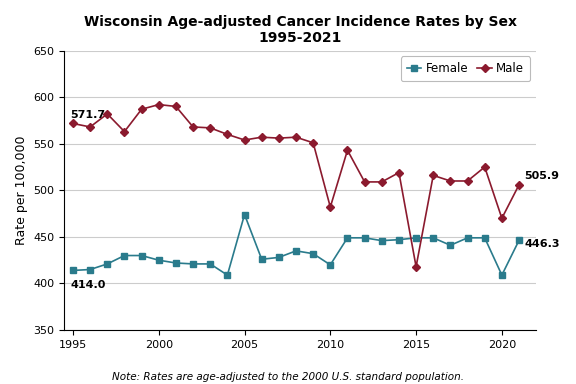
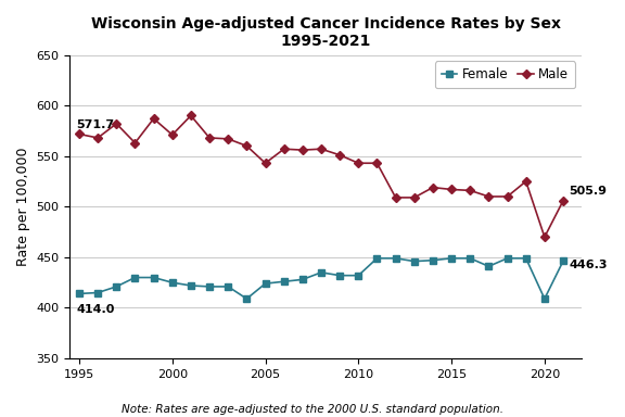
Male/2000: 592 -> 571
Female/2005: 474 -> 424
Male/2005: 554 -> 543
Female/2010: 420 -> 432
Male/2010: 482 -> 543
Male/2015: 418 -> 517
